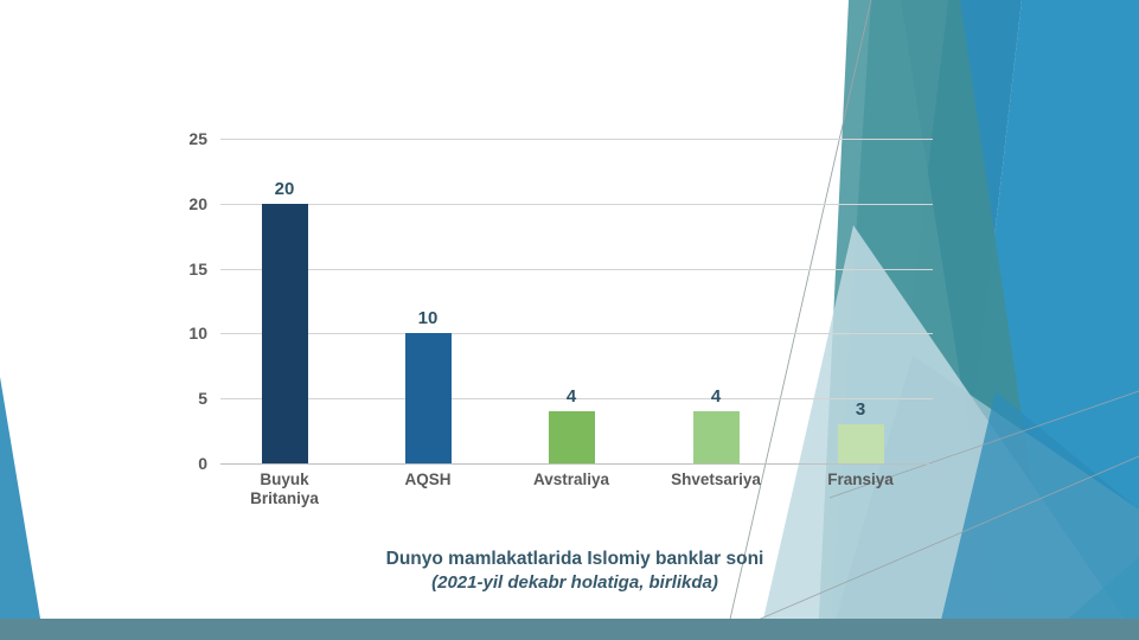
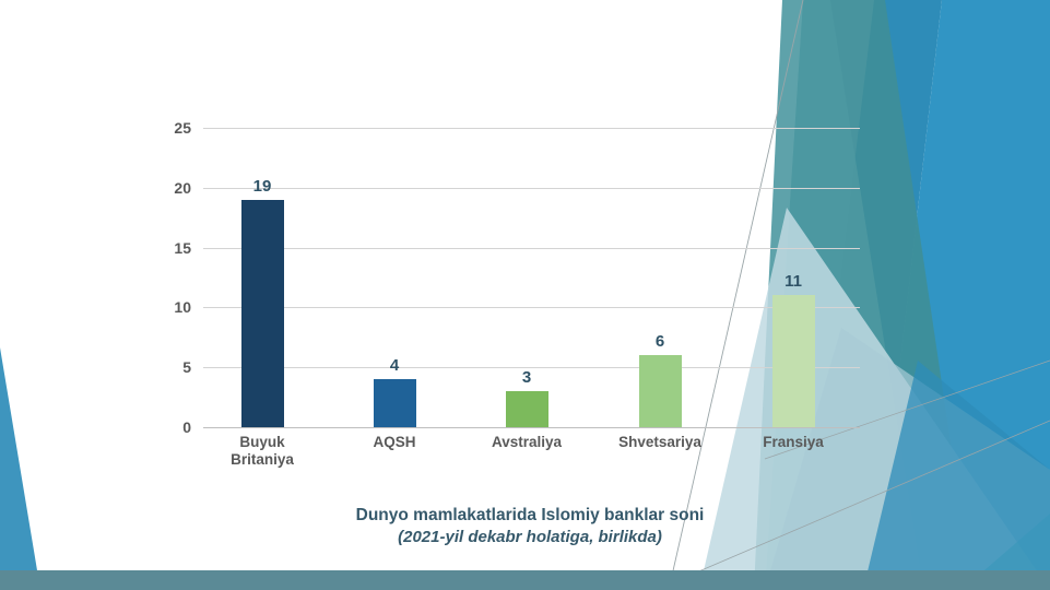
Buyuk Britaniya: 20 -> 19
AQSH: 10 -> 4
Avstraliya: 4 -> 3
Shvetsariya: 4 -> 6
Fransiya: 3 -> 11
